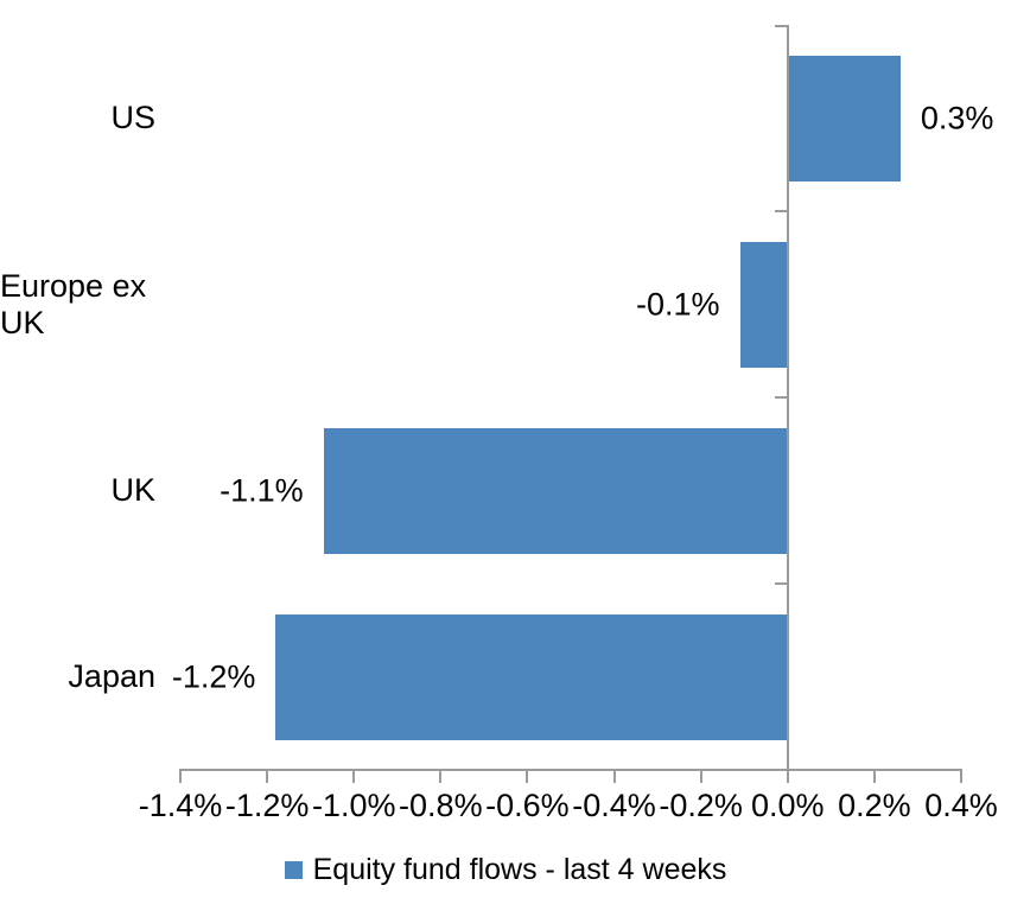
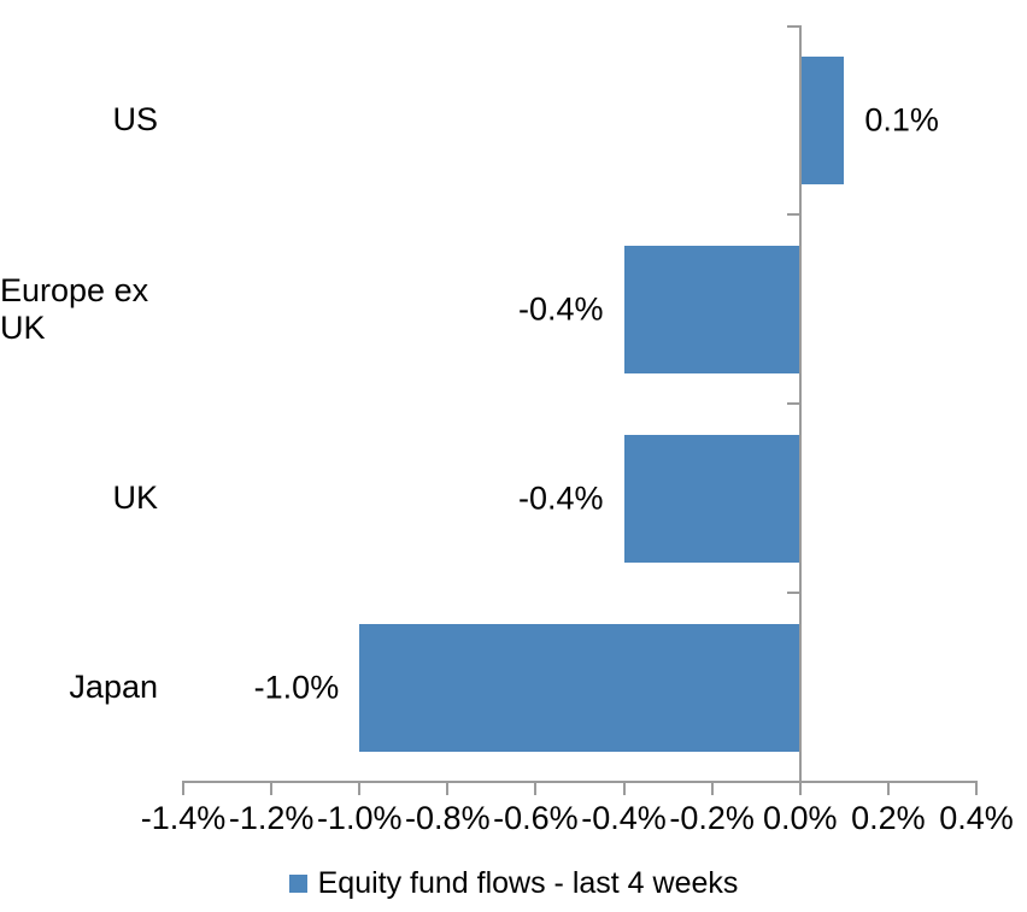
US: 0.3% -> 0.1%
Europe ex UK: -0.1% -> -0.4%
UK: -1.1% -> -0.4%
Japan: -1.2% -> -1.0%
